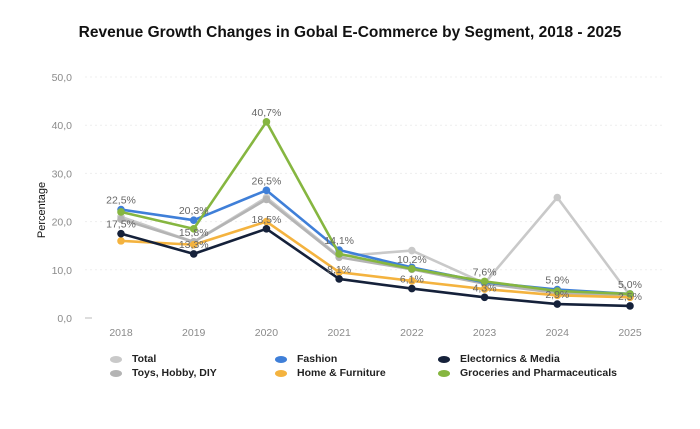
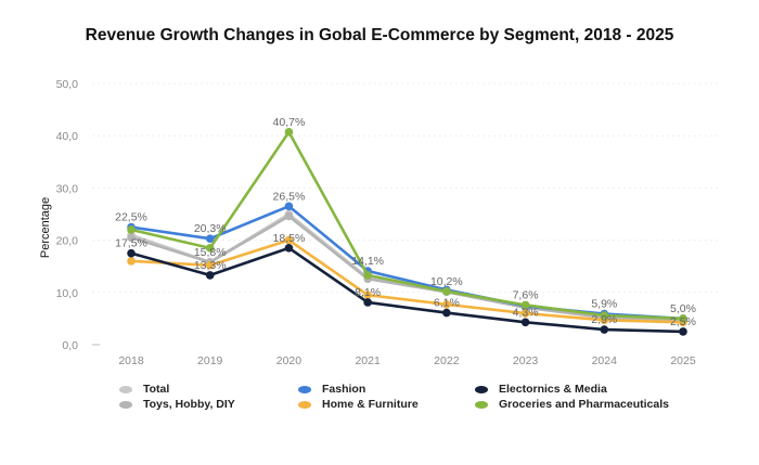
Total/2022: 14 -> 10
Total/2024: 25 -> 5
